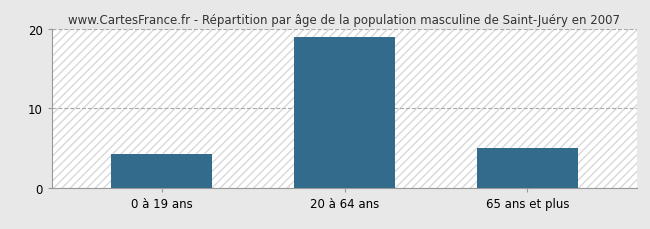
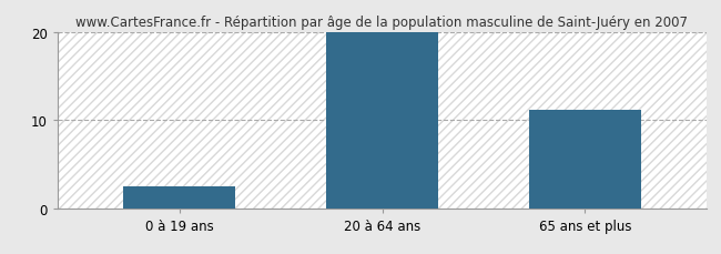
0 à 19 ans: 4.2 -> 2.5
20 à 64 ans: 19.0 -> 20.0
65 ans et plus: 5.0 -> 11.2
